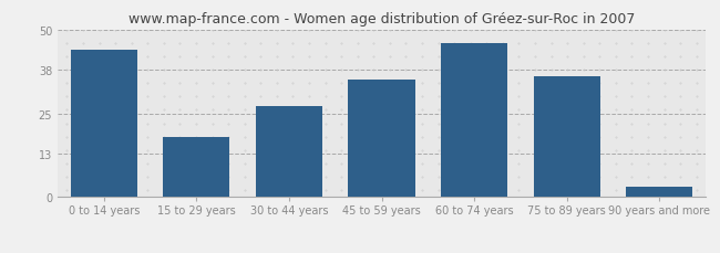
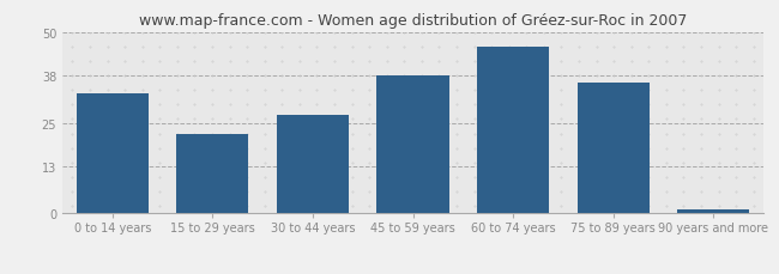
0 to 14 years: 44 -> 33
15 to 29 years: 18 -> 22
45 to 59 years: 35 -> 38
90 years and more: 3 -> 1
